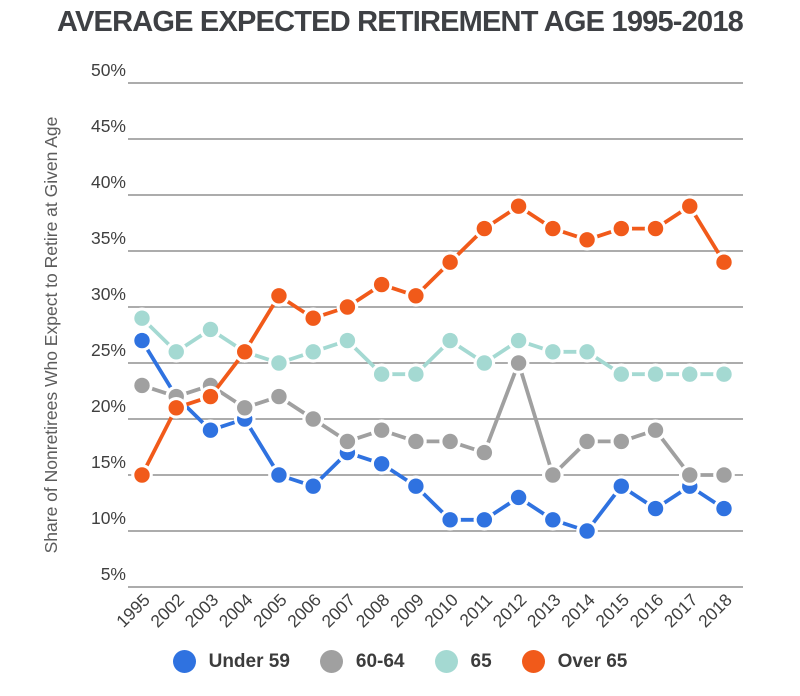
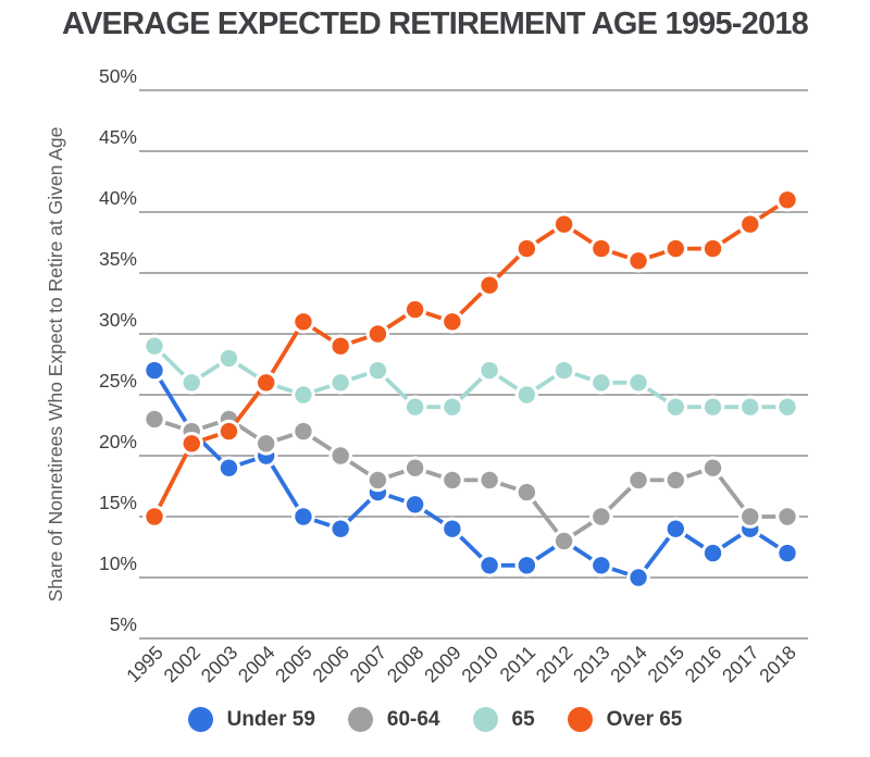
60-64/2012: 25% -> 13%
Over 65/2018: 34% -> 41%
